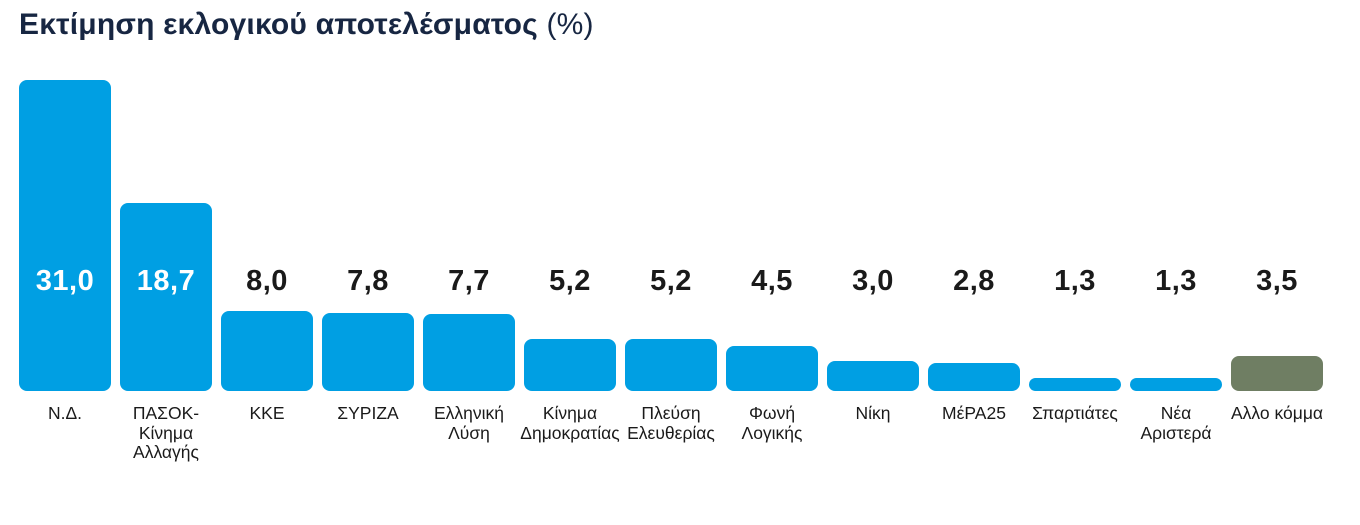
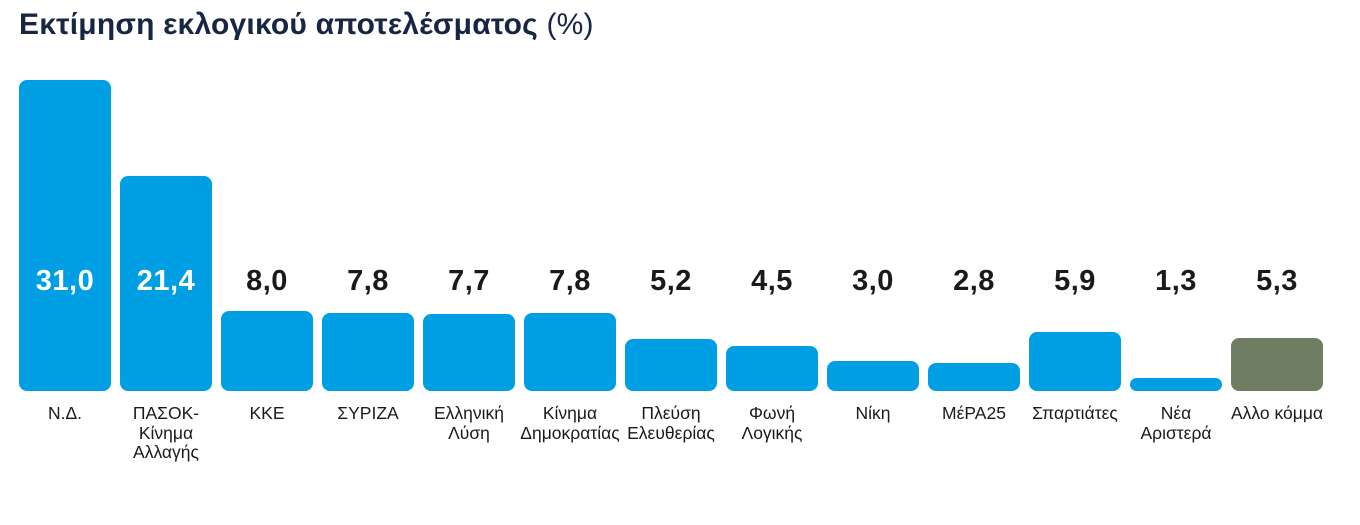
ΠΑΣΟΚ- Κίνημα Αλλαγής: 18,7 -> 21,4
Κίνημα Δημοκρατίας: 5,2 -> 7,8
Σπαρτιάτες: 1,3 -> 5,9
Αλλο κόμμα: 3,5 -> 5,3
